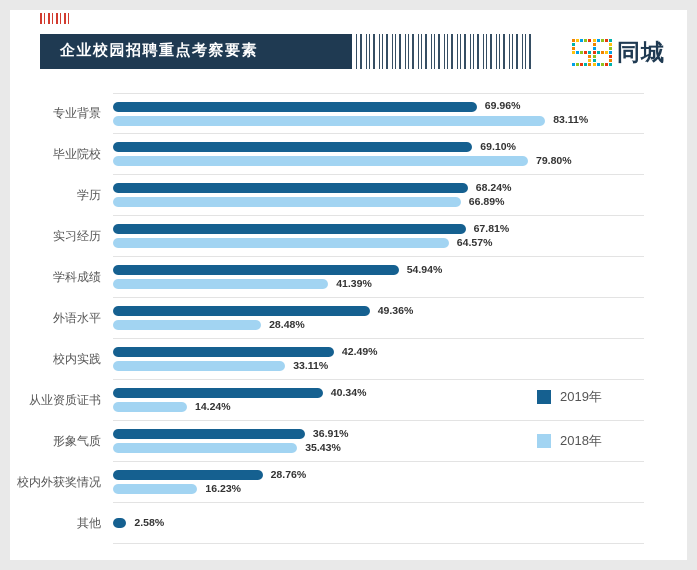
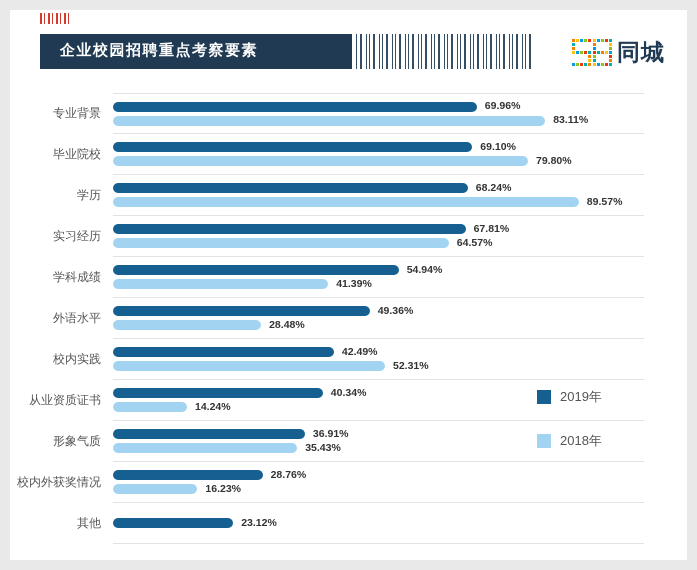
2018年/学历: 66.89% -> 89.57%
2018年/校内实践: 33.11% -> 52.31%
2019年/其他: 2.58% -> 23.12%
